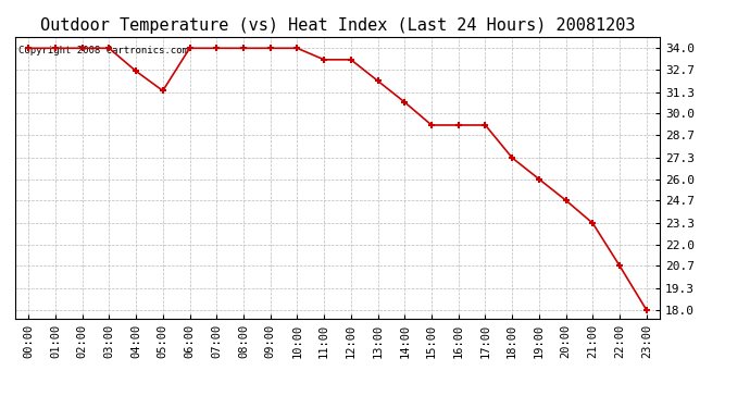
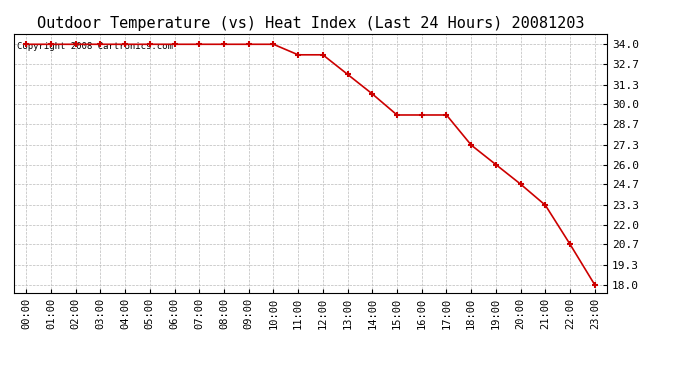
04:00: 32.6 -> 34.0
05:00: 31.4 -> 34.0
